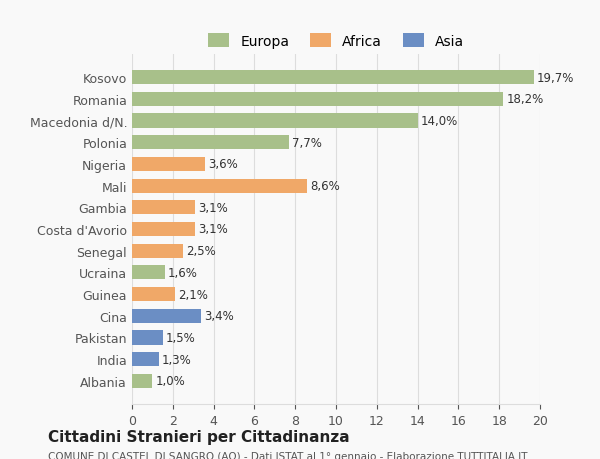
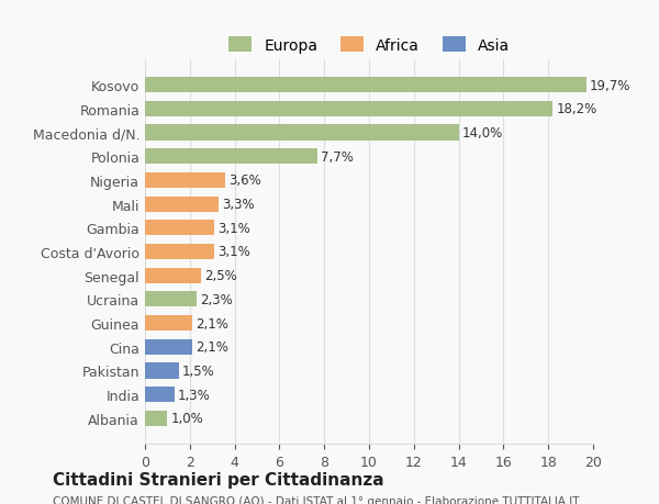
Mali: 8,6% -> 3,3%
Ucraina: 1,6% -> 2,3%
Cina: 3,4% -> 2,1%
